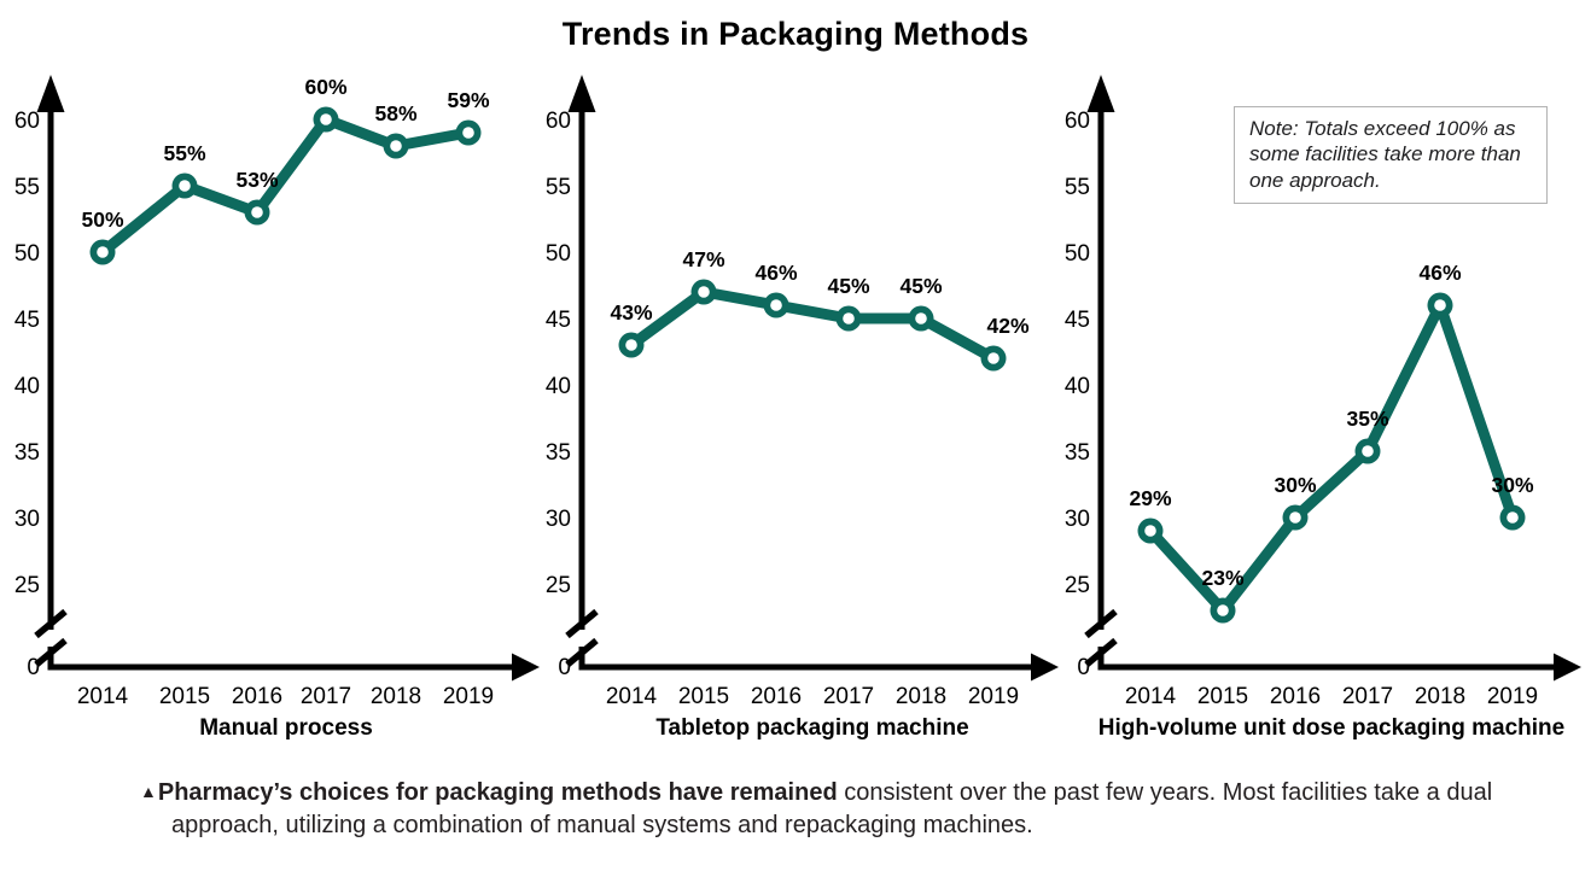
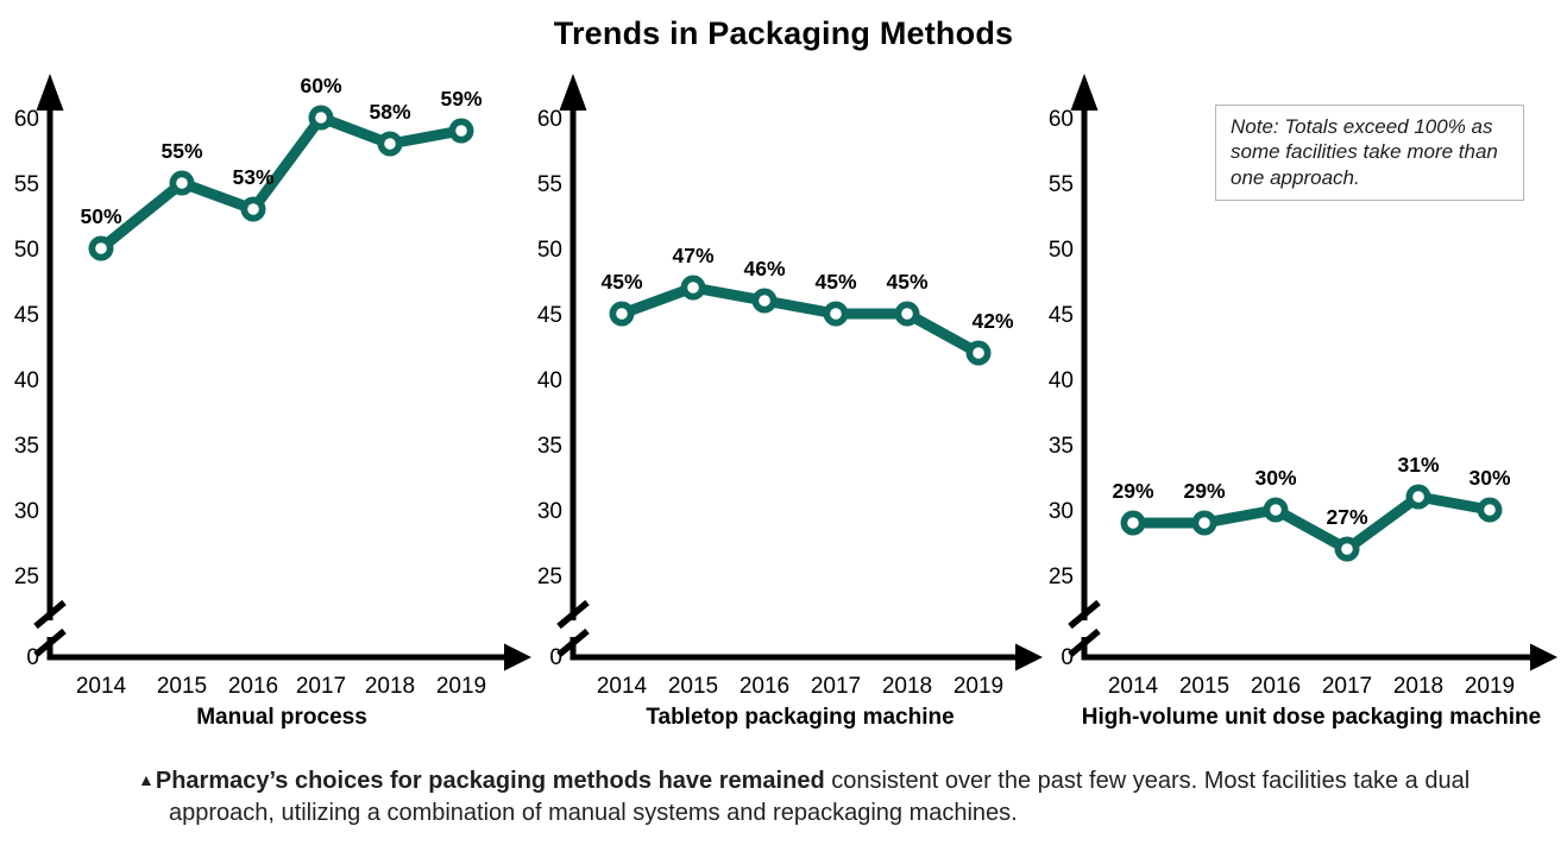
Tabletop packaging machine/2014: 43% -> 45%
High-volume unit dose packaging machine/2015: 23% -> 29%
High-volume unit dose packaging machine/2017: 35% -> 27%
High-volume unit dose packaging machine/2018: 46% -> 31%
